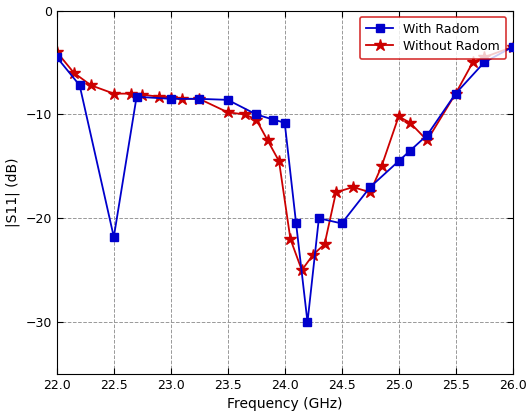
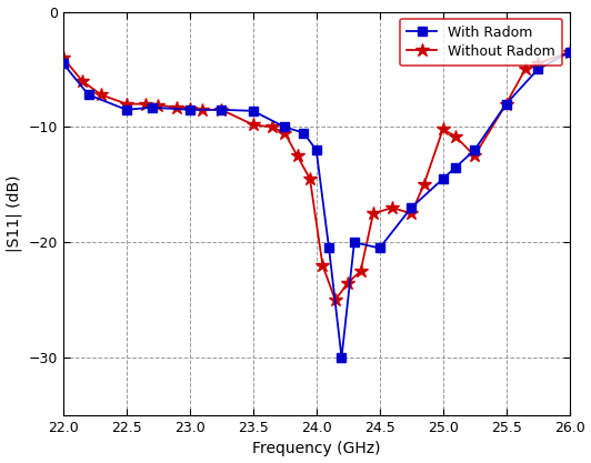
With Radom/22.5: -21.8 -> -8.5
With Radom/24.0: -10.8 -> -12.0
